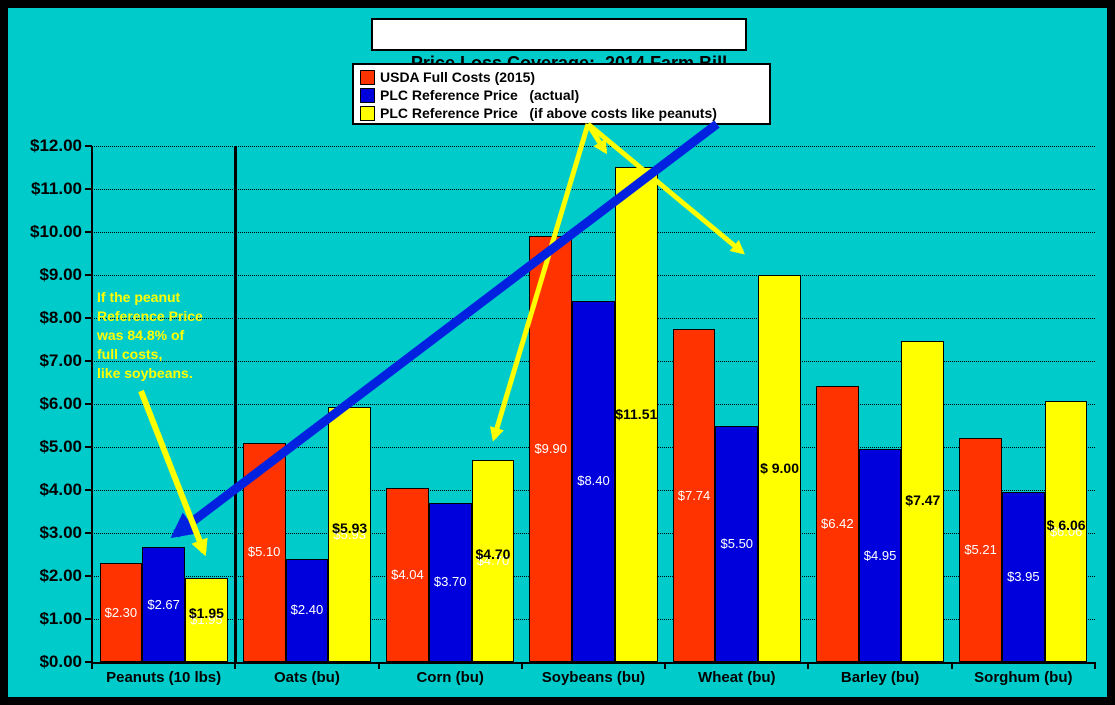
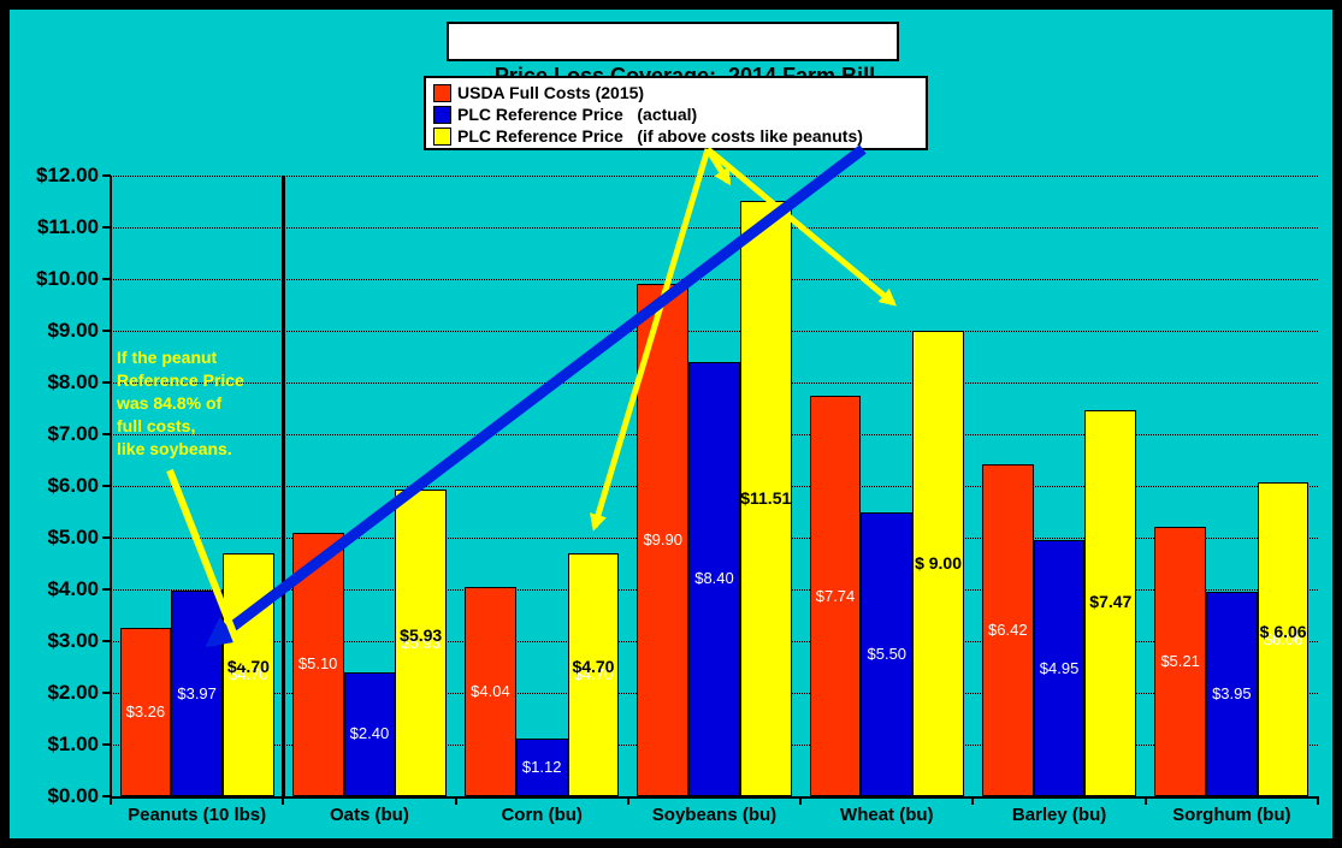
USDA Full Costs (2015)/Peanuts (10 lbs): $2.30 -> $3.26
PLC Reference Price (actual)/Peanuts (10 lbs): $2.67 -> $3.97
PLC Reference Price (if above costs like peanuts)/Peanuts (10 lbs): $1.95 -> $4.70
PLC Reference Price (actual)/Corn (bu): $3.70 -> $1.12
